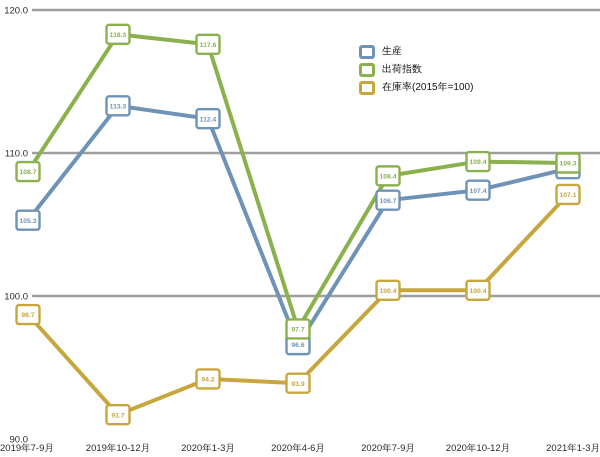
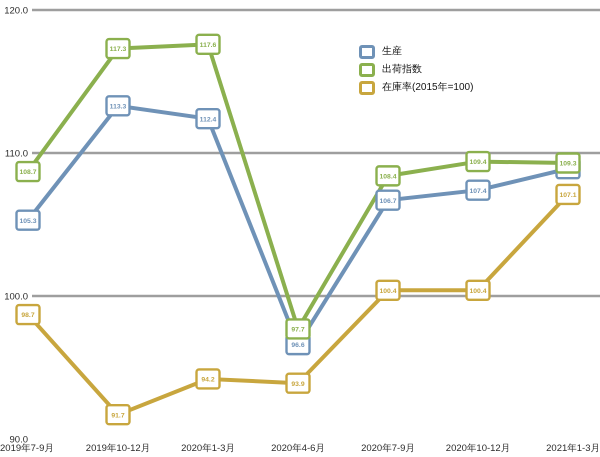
出荷指数/2019年10-12月: 118.3 -> 117.3
